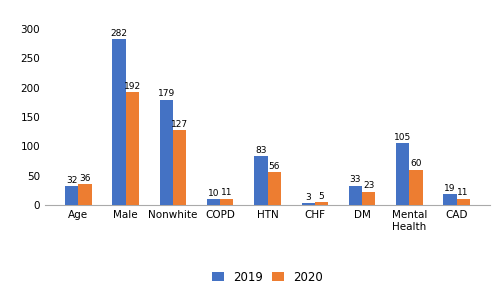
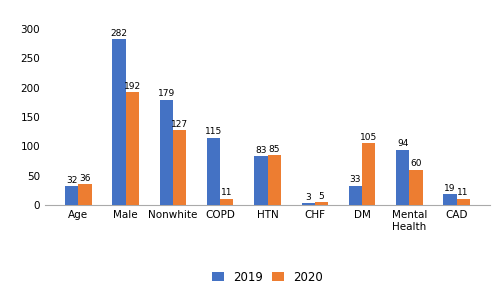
2019/COPD: 10 -> 115
2020/HTN: 56 -> 85
2020/DM: 23 -> 105
2019/Mental Health: 105 -> 94
